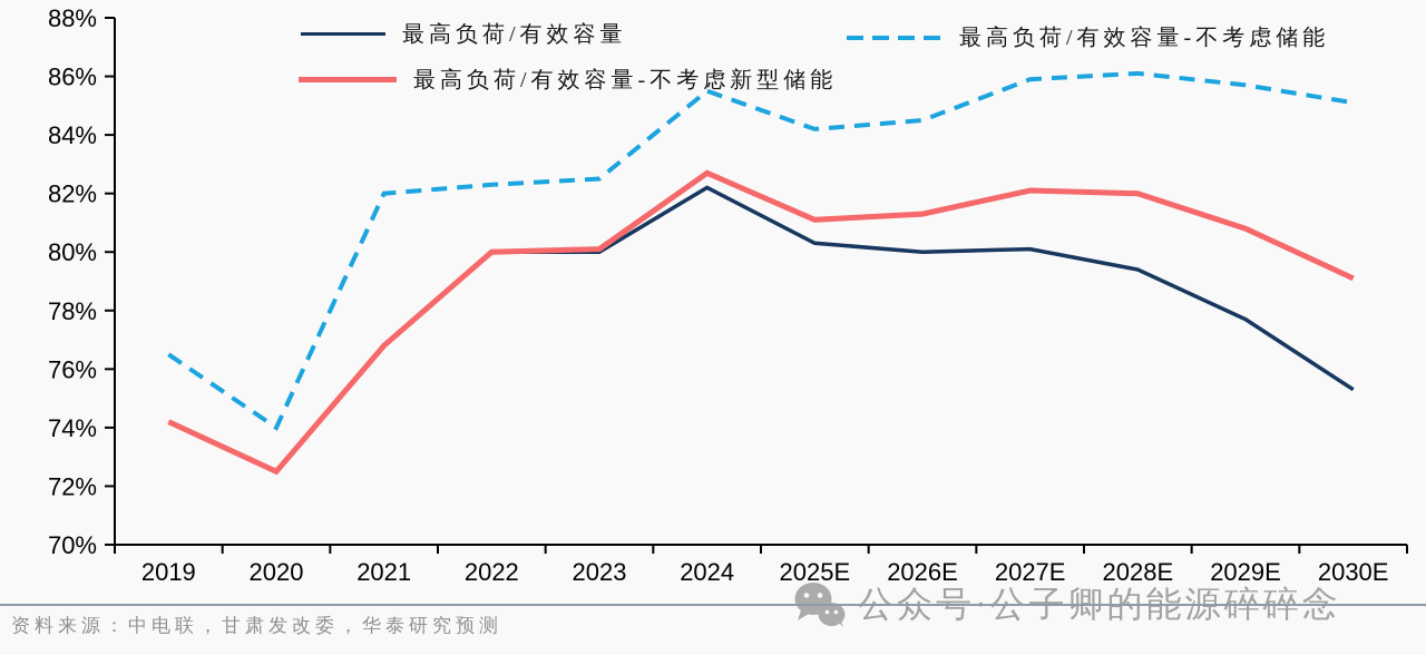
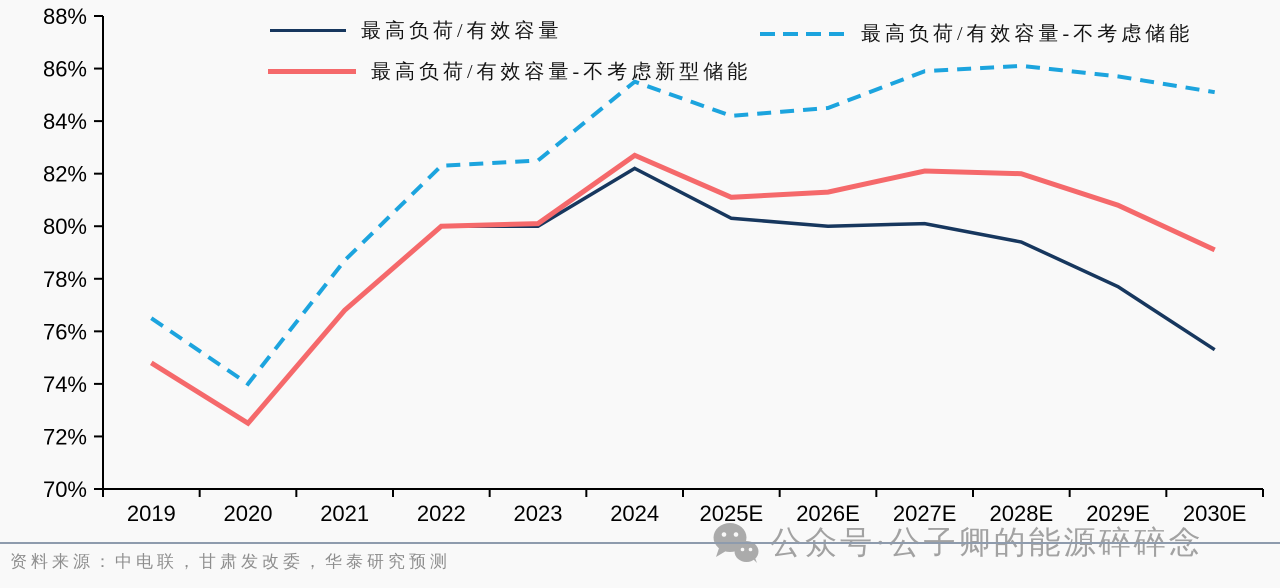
最高负荷/有效容量-不考虑新型储能/2019: 74.2% -> 74.8%
最高负荷/有效容量-不考虑储能/2021: 82.0% -> 78.7%
